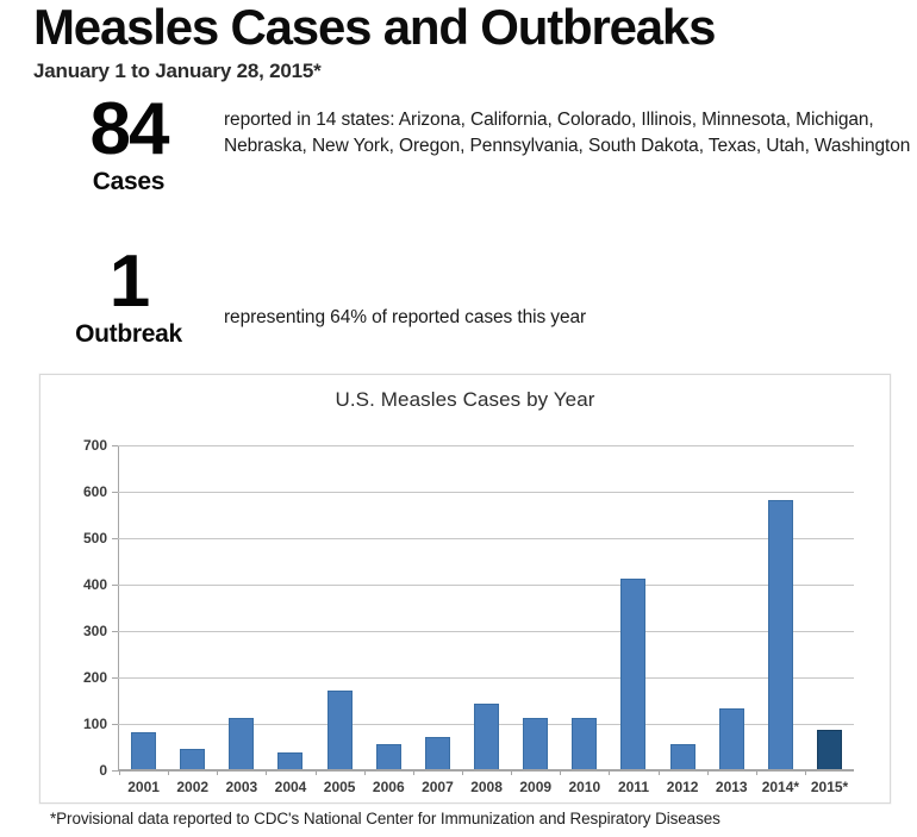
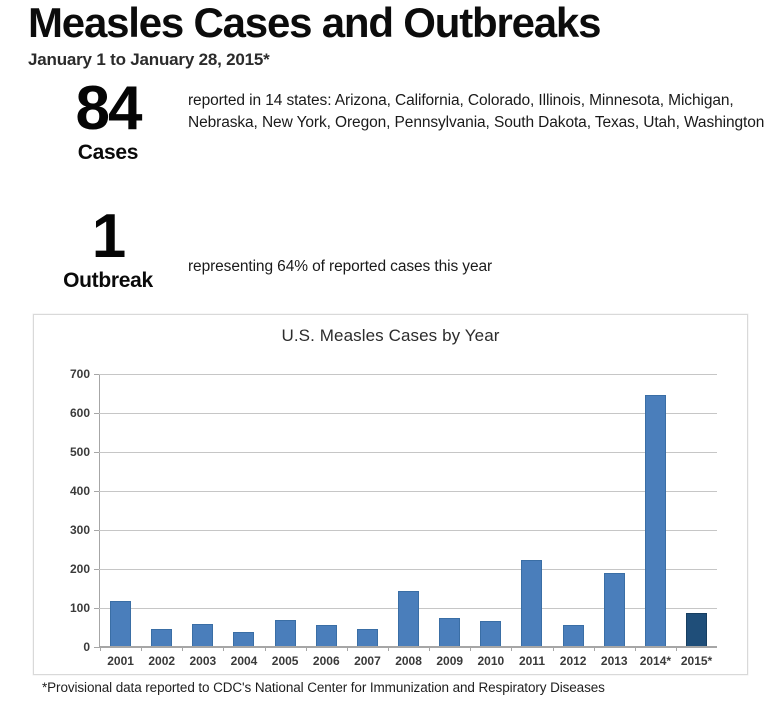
2001: 80 -> 120
2003: 110 -> 60
2005: 170 -> 70
2007: 70 -> 40
2009: 110 -> 70
2010: 110 -> 60
2011: 410 -> 220
2013: 130 -> 190
2014*: 580 -> 640
